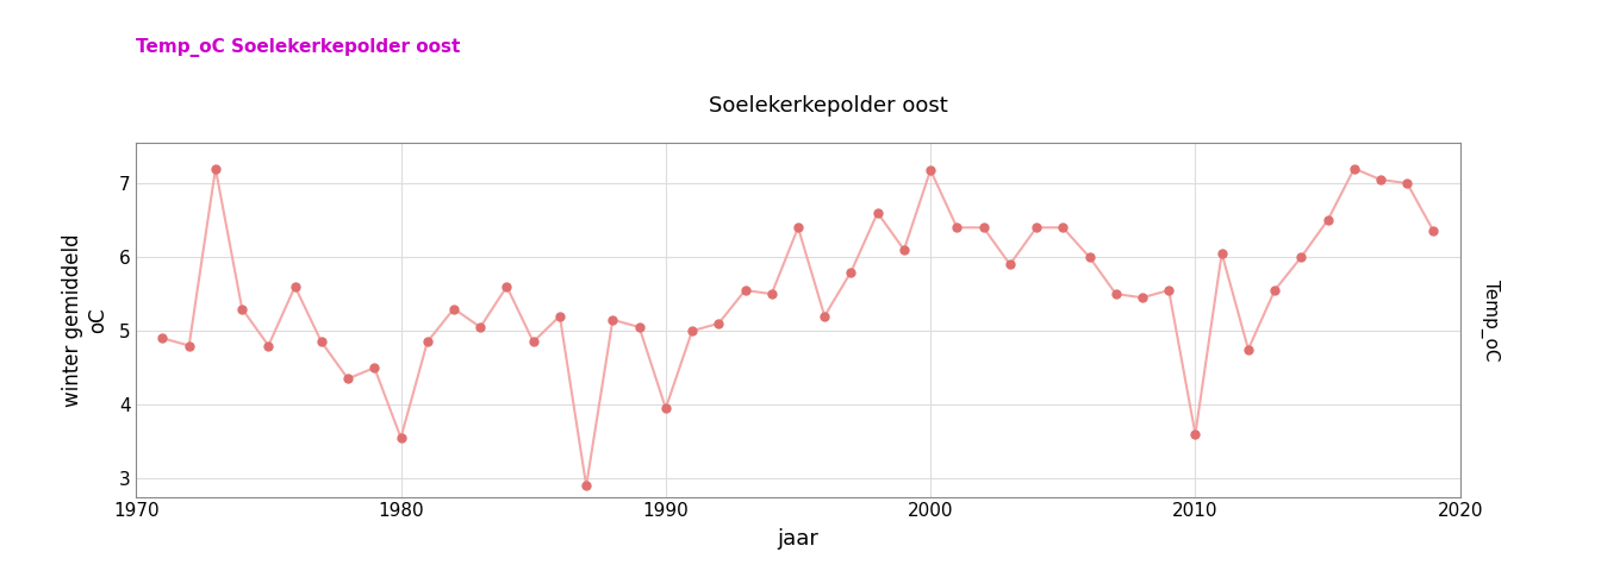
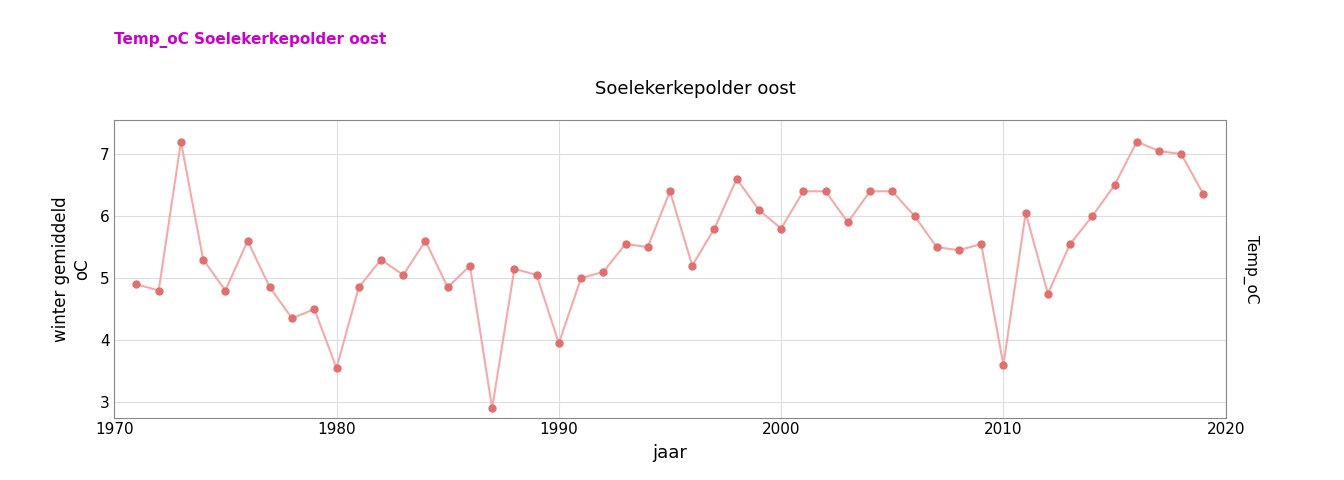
2000: 7.18 -> 5.80
